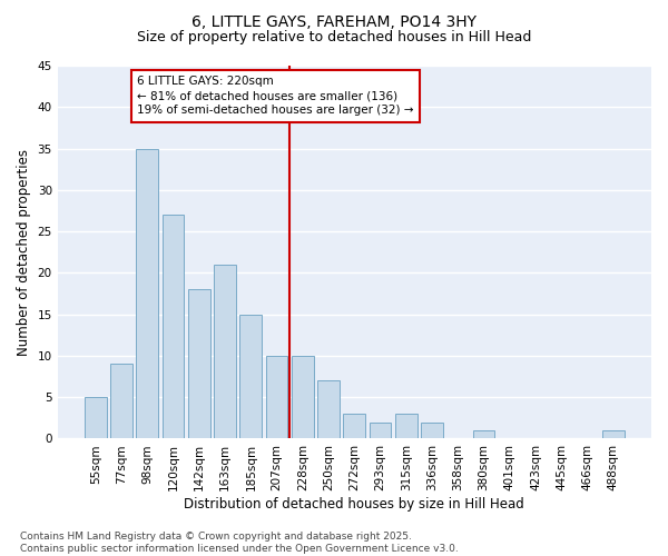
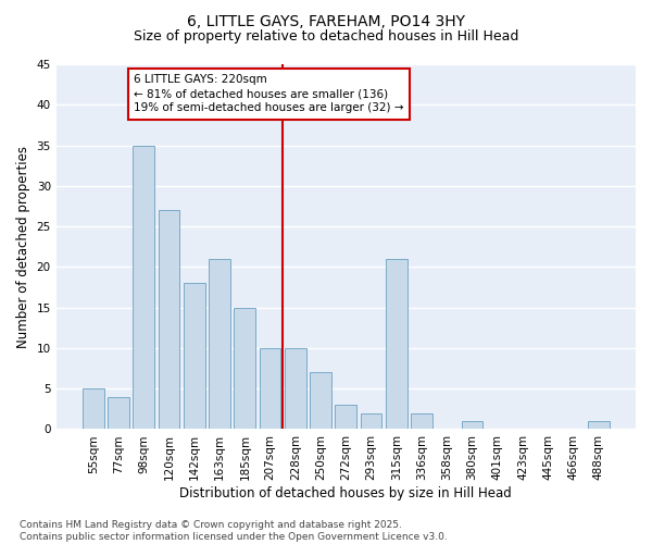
77sqm: 9 -> 4
315sqm: 3 -> 21
